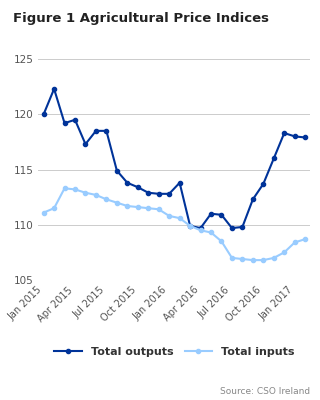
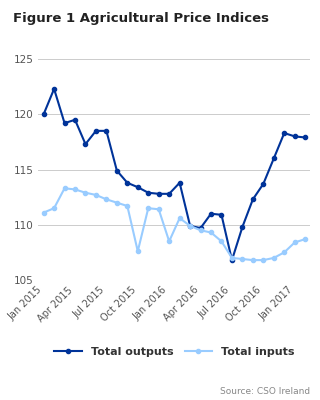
Total inputs/Oct 2015: 111.6 -> 107.6
Total inputs/Jan 2016: 110.8 -> 108.5
Total outputs/Jul 2016: 109.7 -> 106.8
